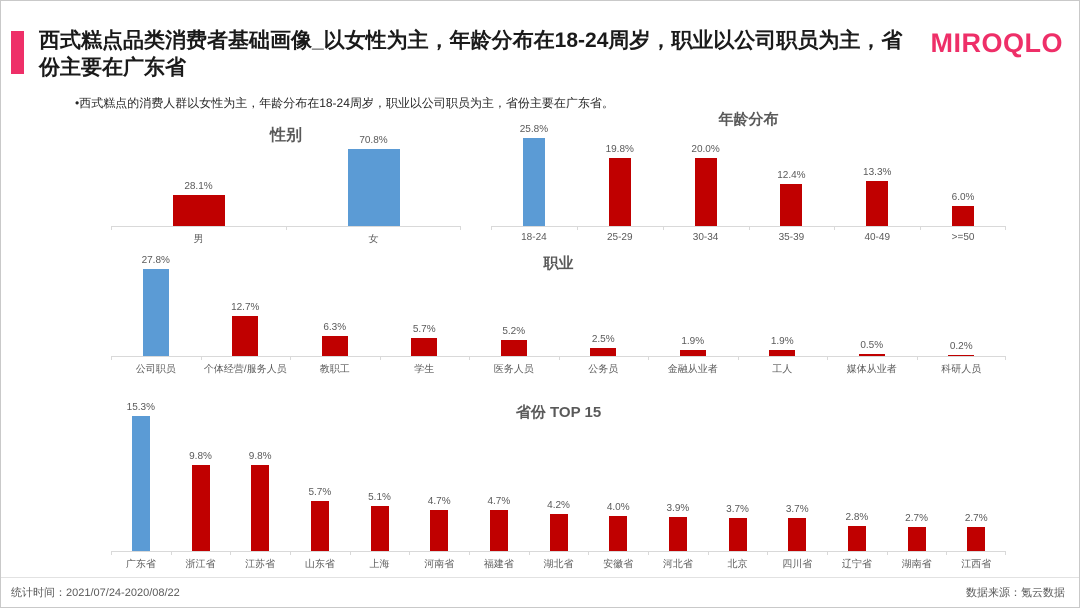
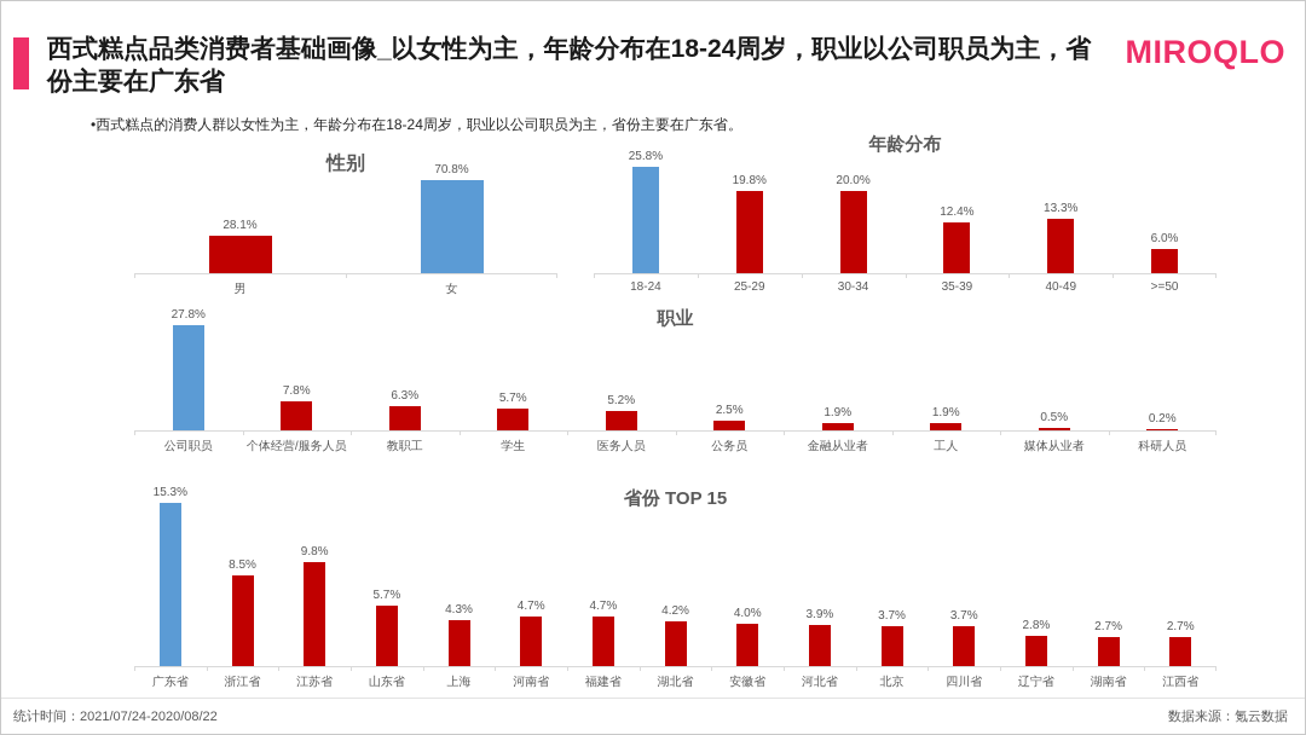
职业/个体经营/服务人员: 12.7% -> 7.8%
省份 TOP 15/浙江省: 9.8% -> 8.5%
省份 TOP 15/上海: 5.1% -> 4.3%
